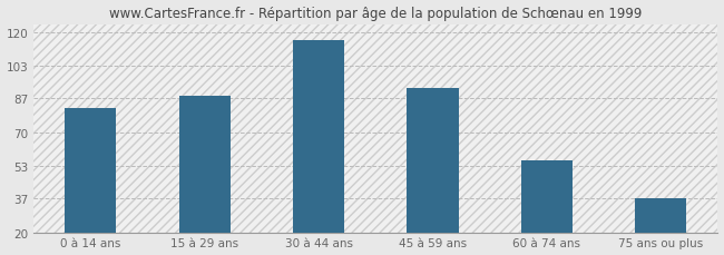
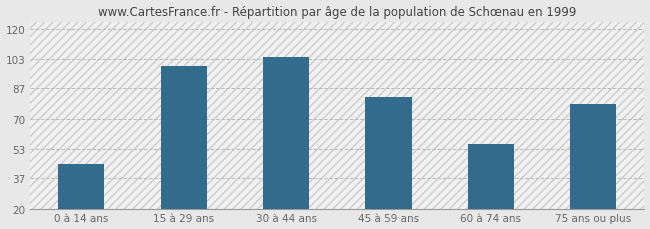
0 à 14 ans: 82 -> 45
15 à 29 ans: 88 -> 99
30 à 44 ans: 116 -> 104
45 à 59 ans: 92 -> 82
75 ans ou plus: 37 -> 78
